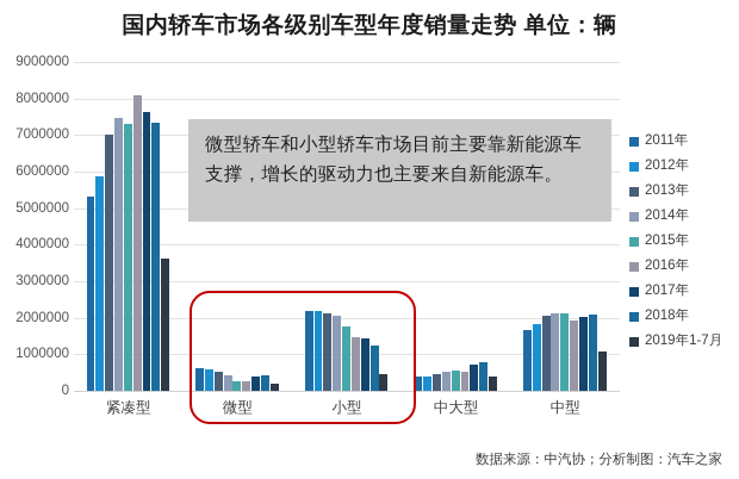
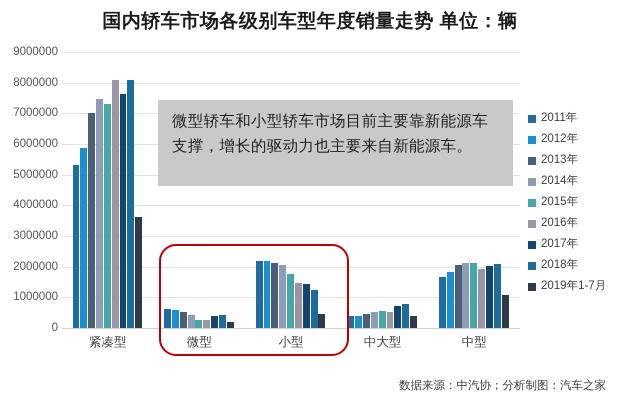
2018年/紧凑型: 7400000 -> 8100000
